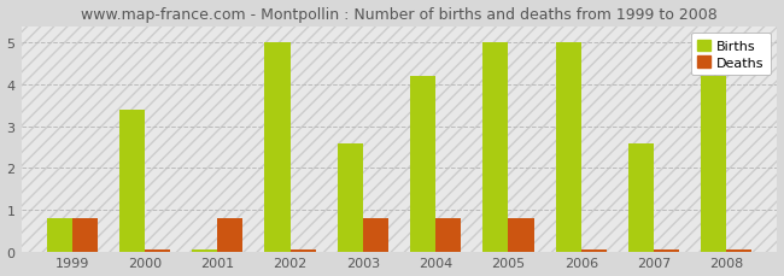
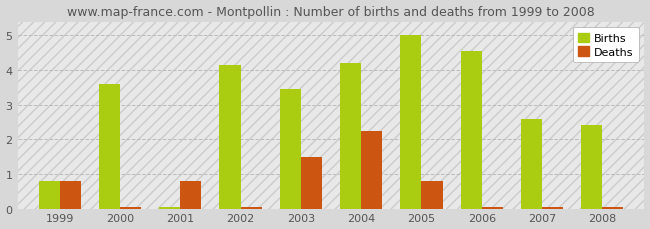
Births/2000: 3.40 -> 3.60
Births/2002: 5.00 -> 4.15
Births/2003: 2.60 -> 3.45
Deaths/2003: 0.80 -> 1.50
Deaths/2004: 0.80 -> 2.25
Births/2006: 5.00 -> 4.55
Births/2008: 4.20 -> 2.40
